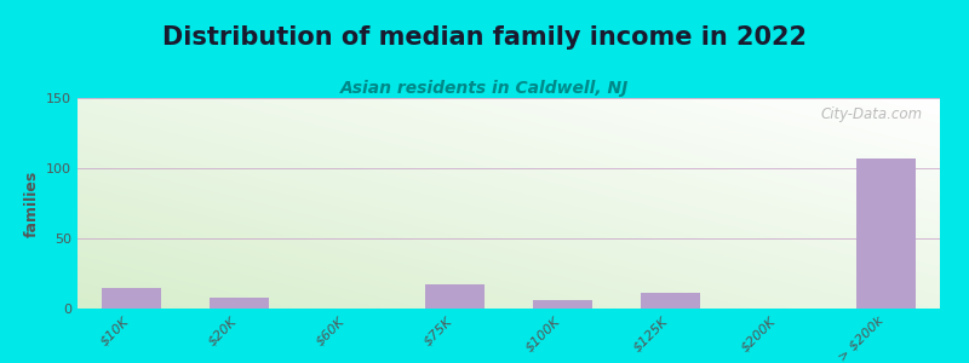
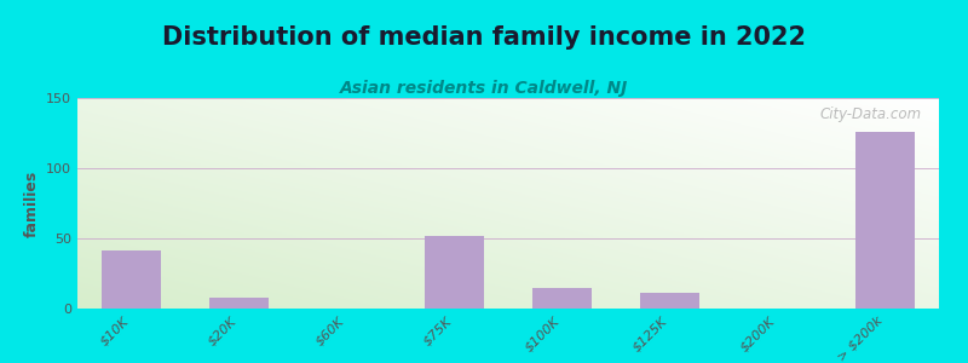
$10K: 15 -> 41
$75K: 17 -> 52
$100K: 6 -> 15
> $200k: 107 -> 126
